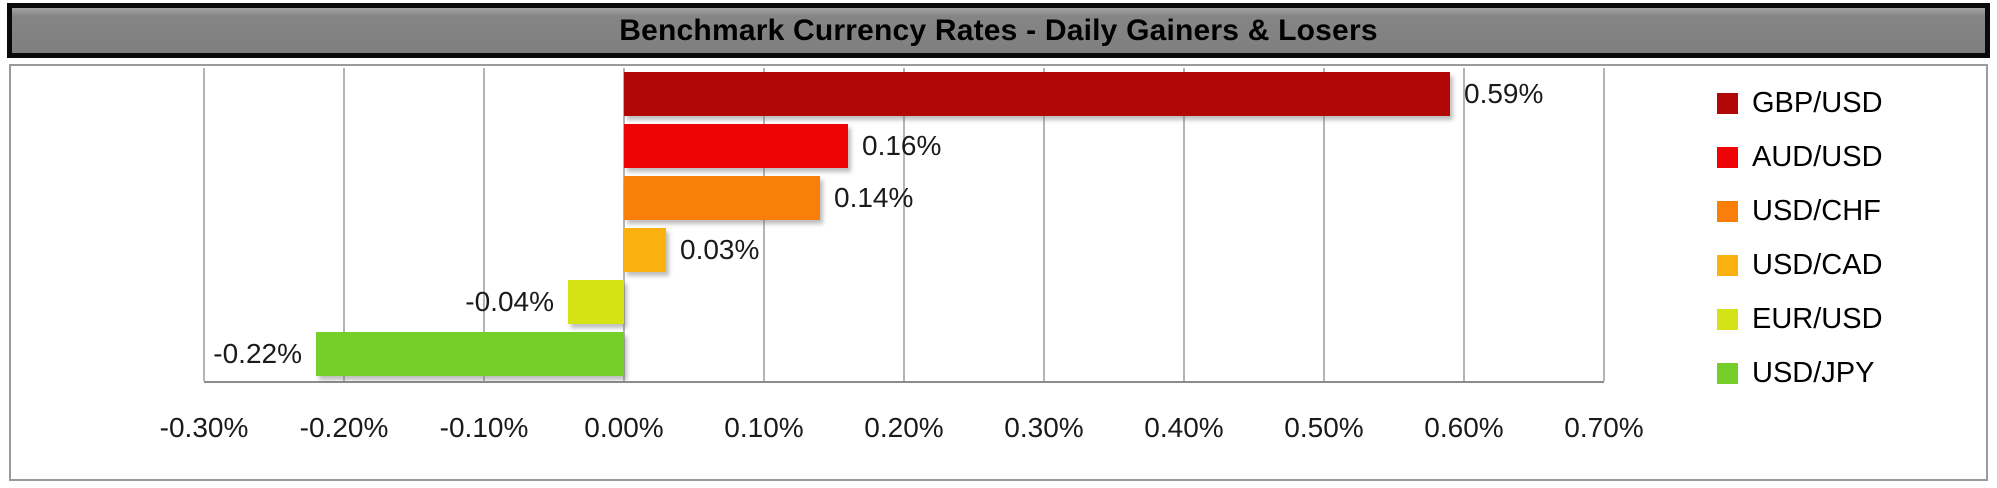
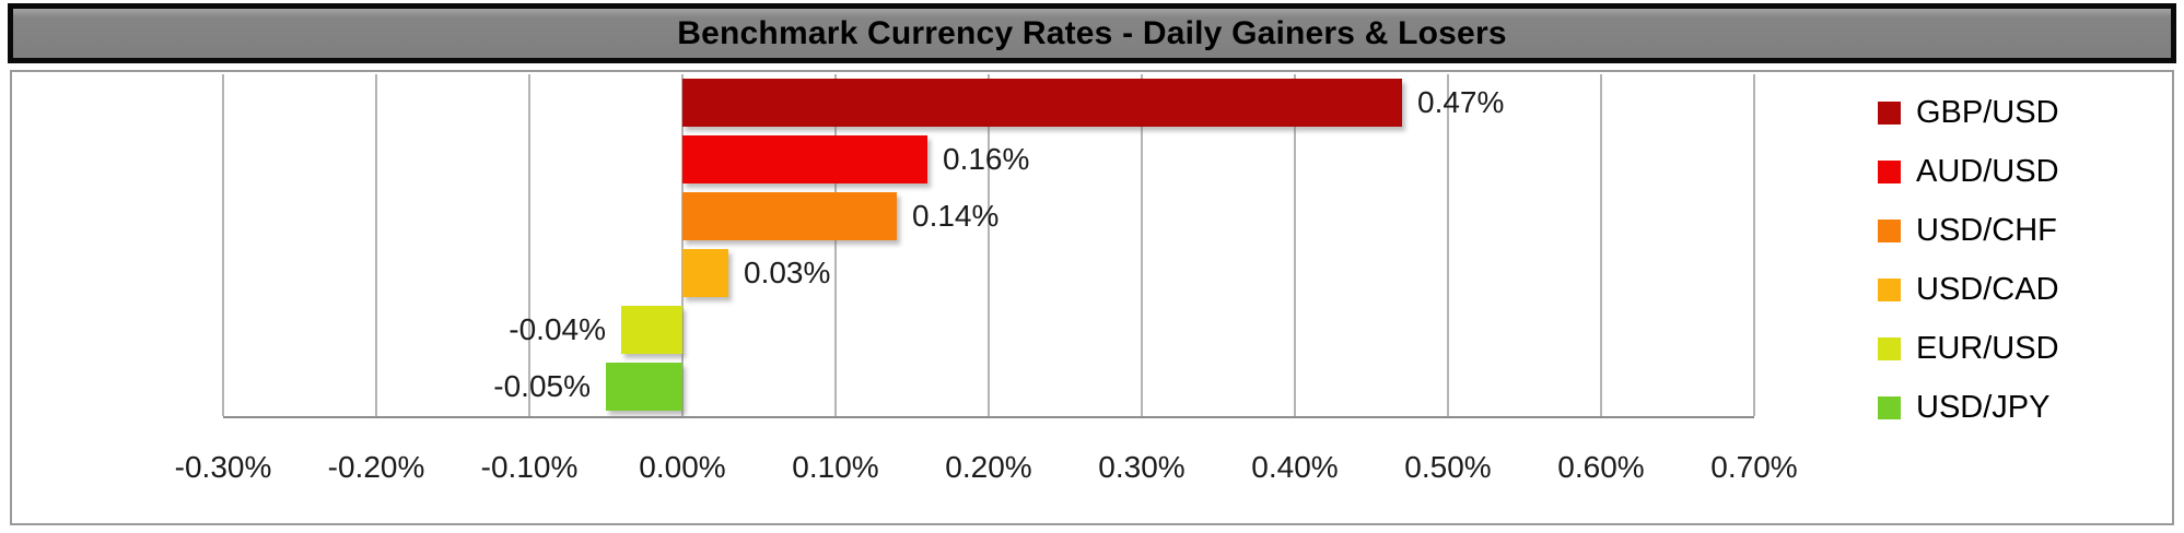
GBP/USD: 0.59% -> 0.47%
USD/JPY: -0.22% -> -0.05%
